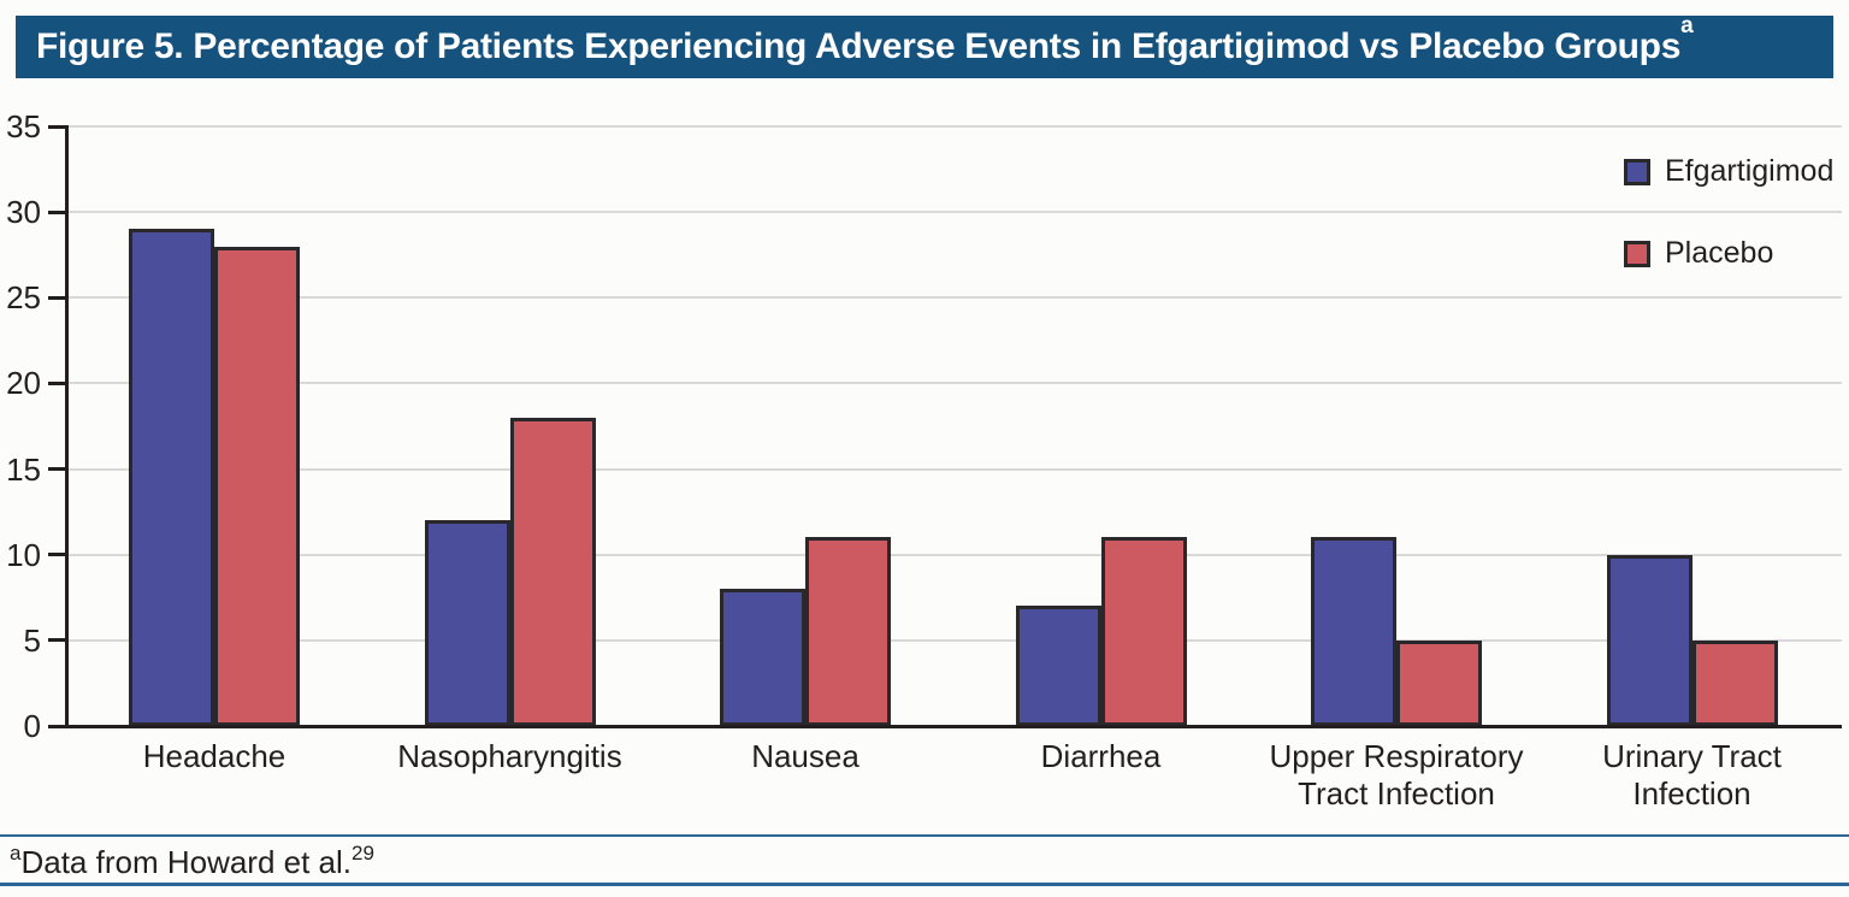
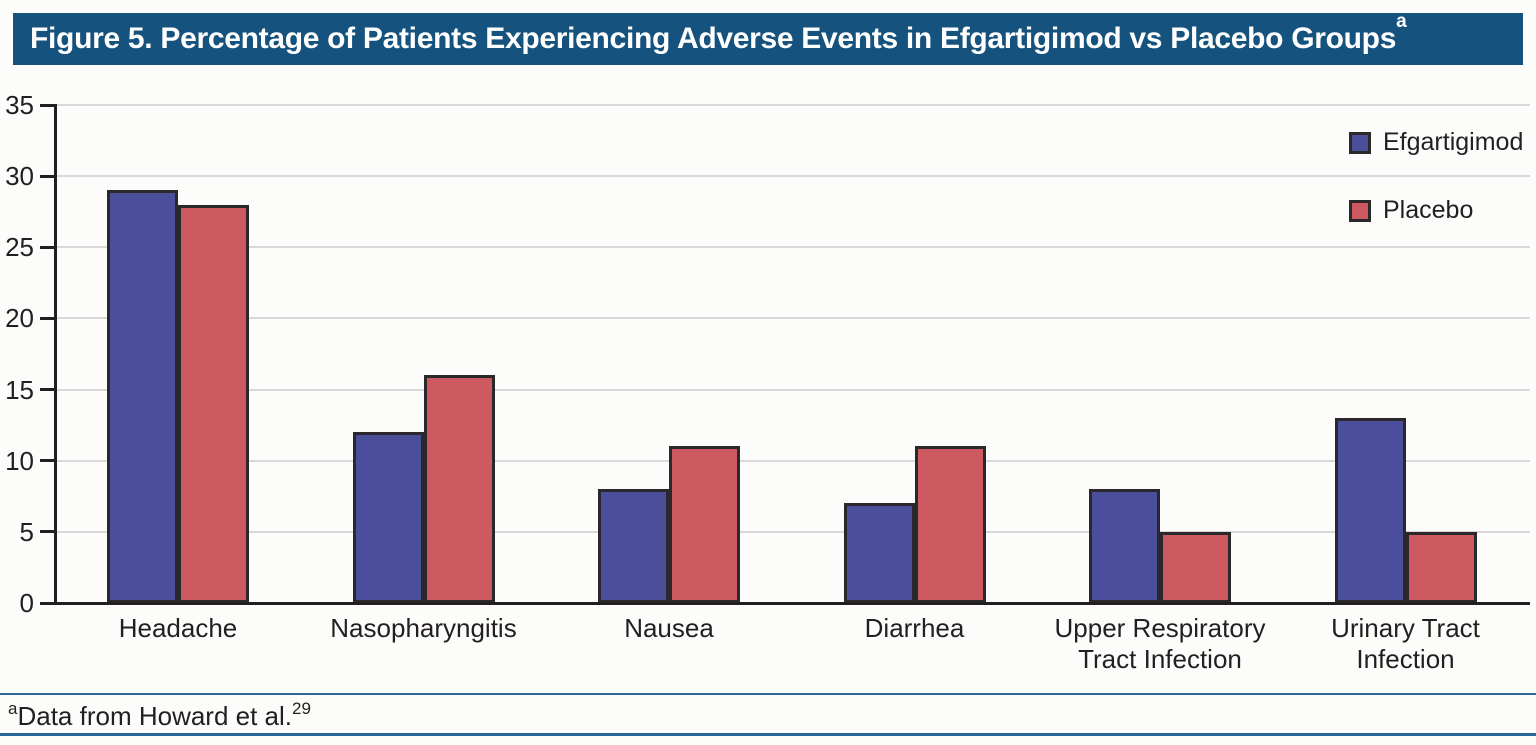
Placebo/Nasopharyngitis: 18 -> 16
Efgartigimod/Upper Respiratory Tract Infection: 11 -> 8
Efgartigimod/Urinary Tract Infection: 10 -> 13
